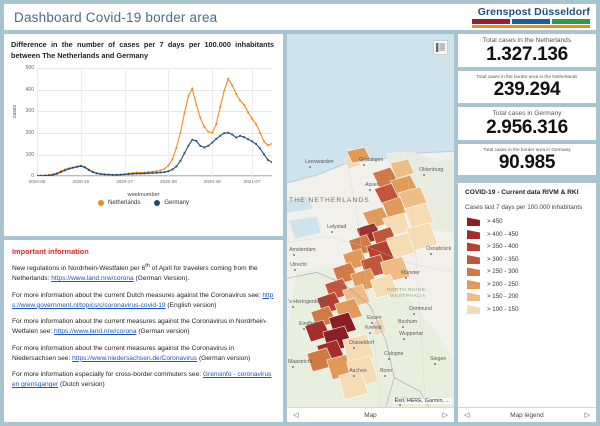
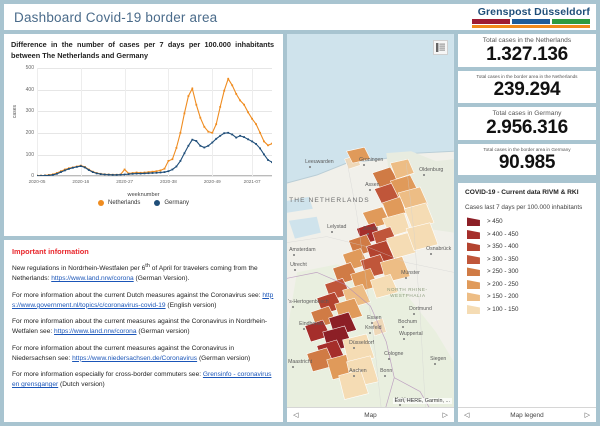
Netherlands/2020-27: 10 -> 30
Netherlands/2020-38: 50 -> 70
